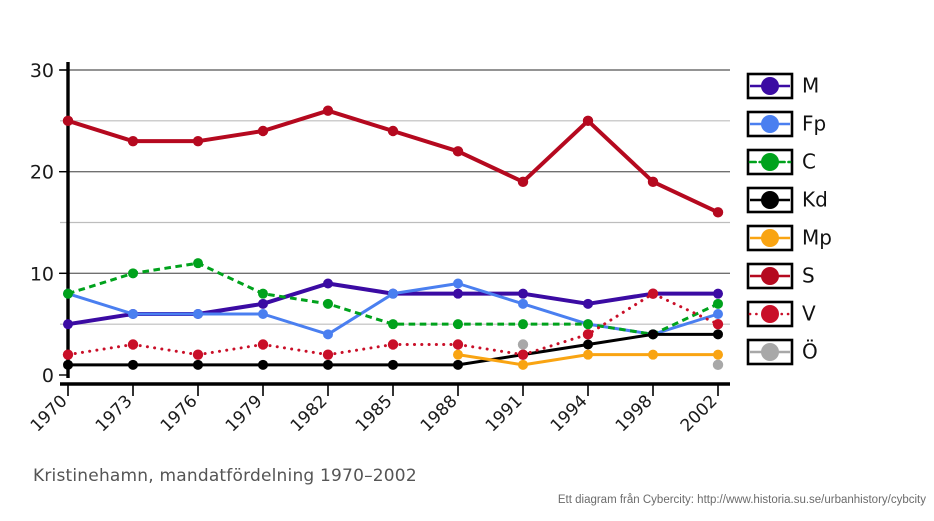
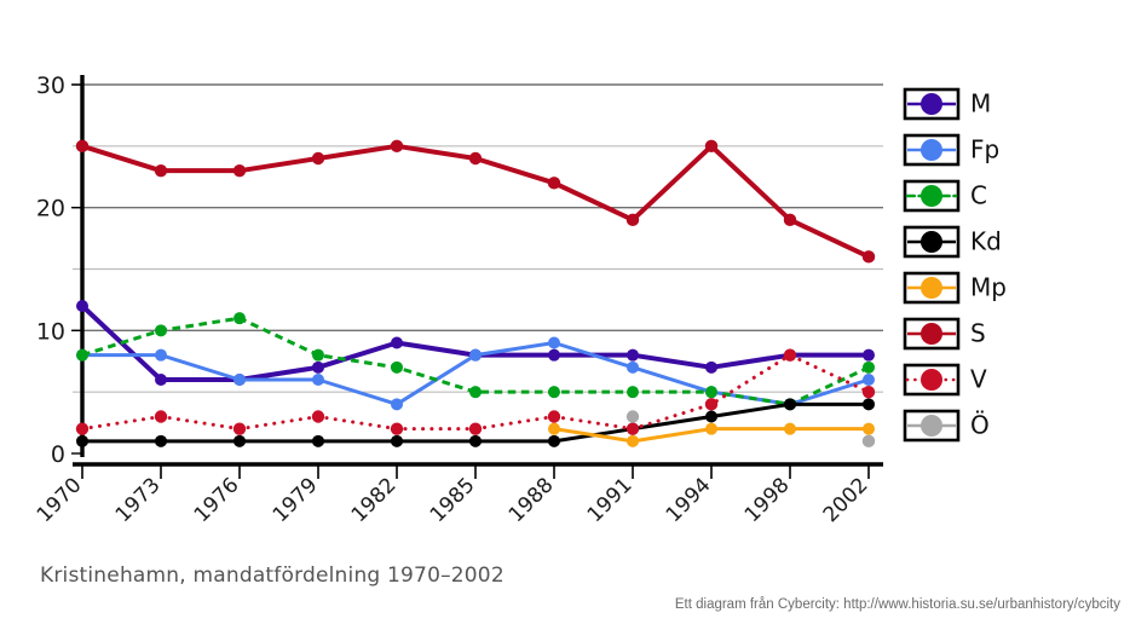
M/1970: 5 -> 12
Fp/1973: 6 -> 8
S/1982: 26 -> 25
V/1985: 3 -> 2
